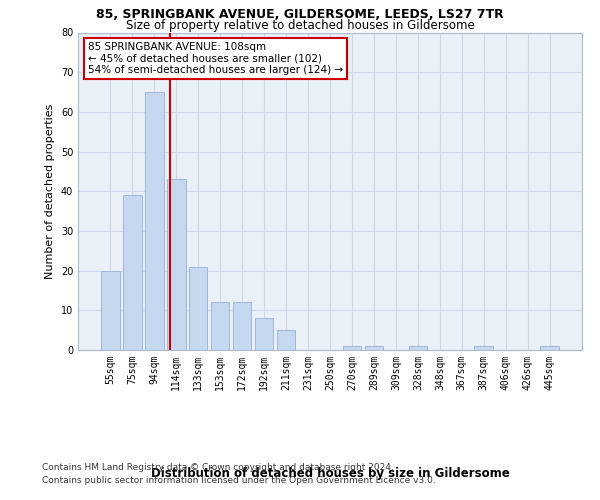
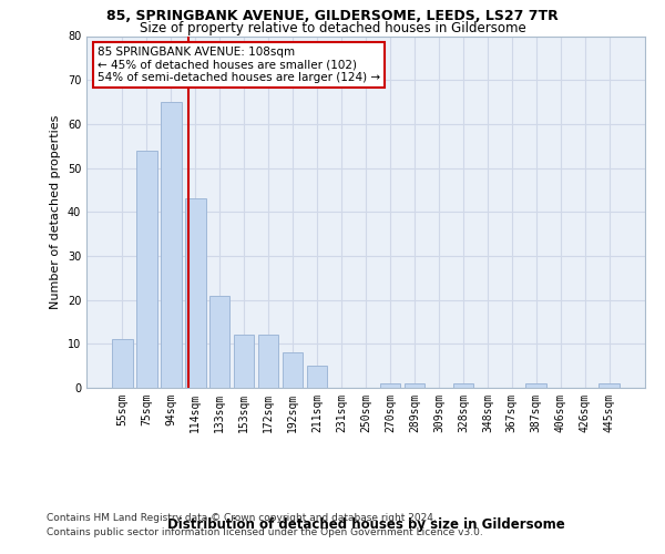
55sqm: 20 -> 11
75sqm: 39 -> 54
